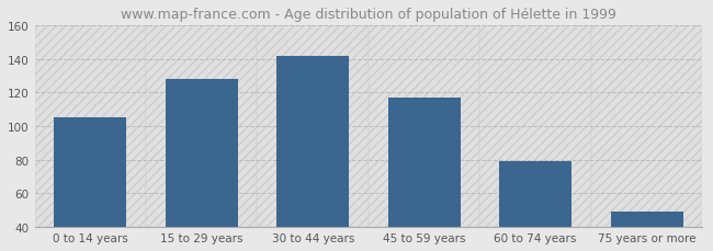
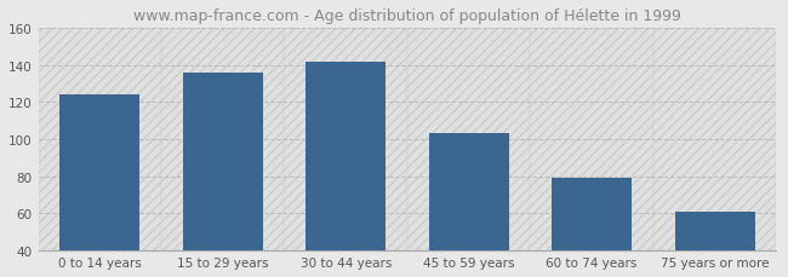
0 to 14 years: 105 -> 124
15 to 29 years: 128 -> 136
45 to 59 years: 117 -> 103
75 years or more: 49 -> 61
